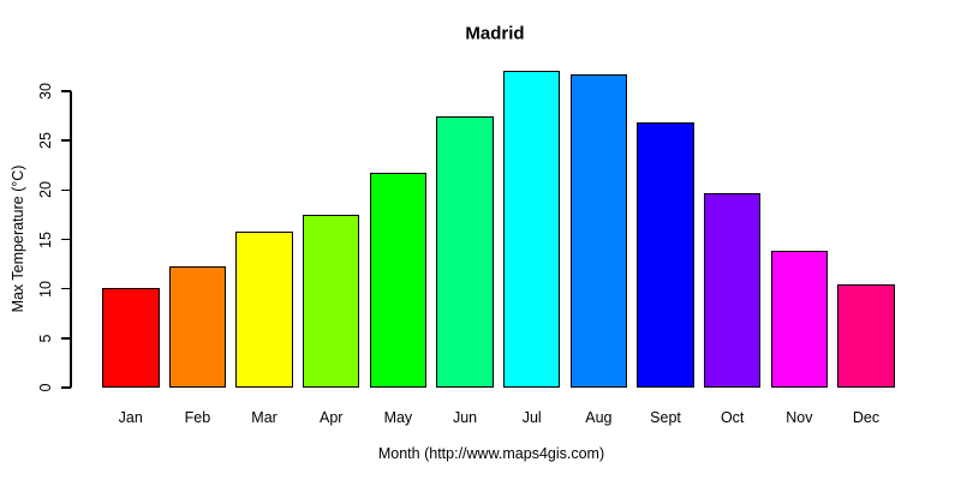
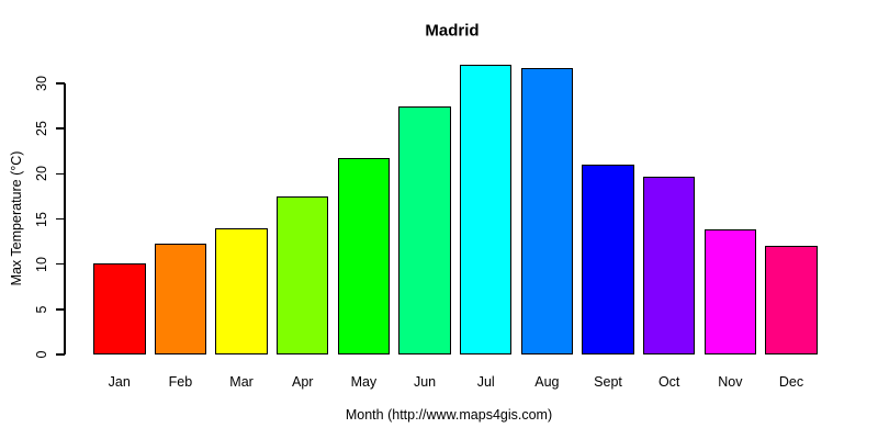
Mar: 16 -> 14
Sept: 27 -> 21
Dec: 10 -> 12
